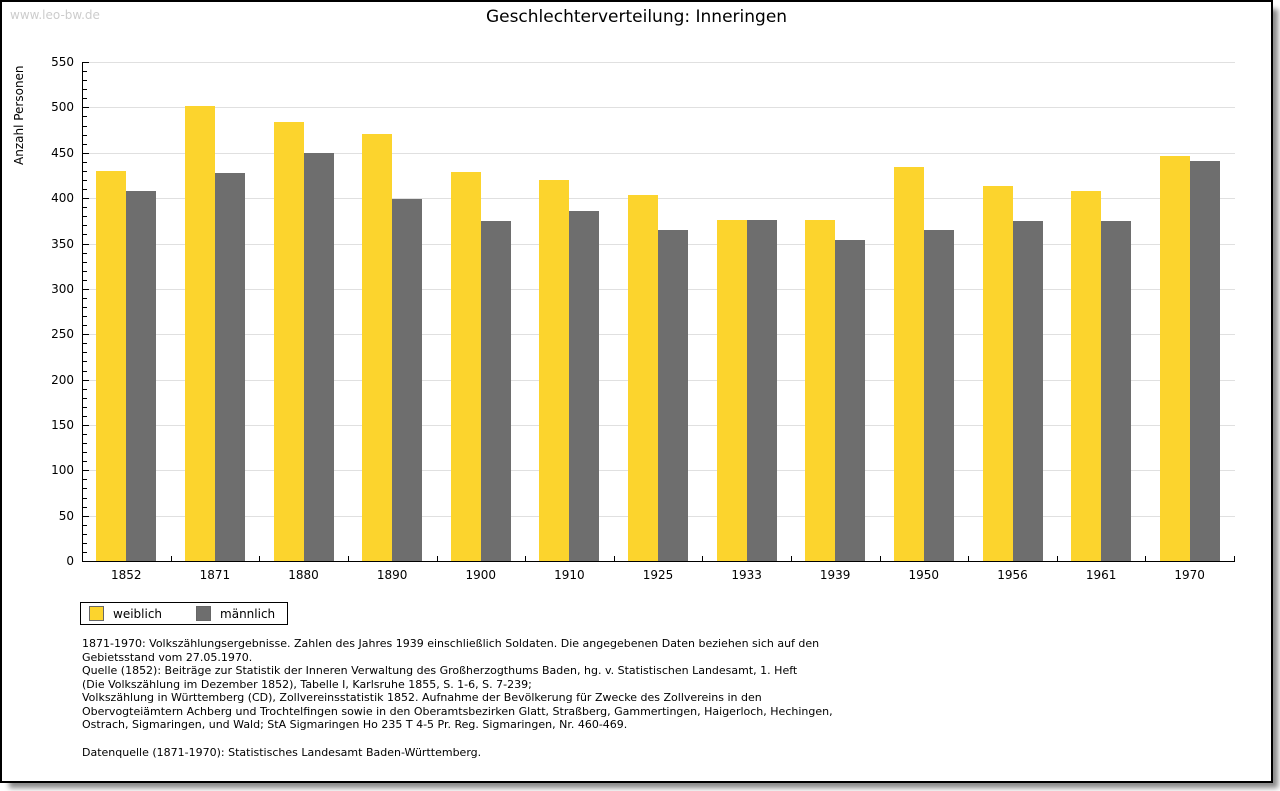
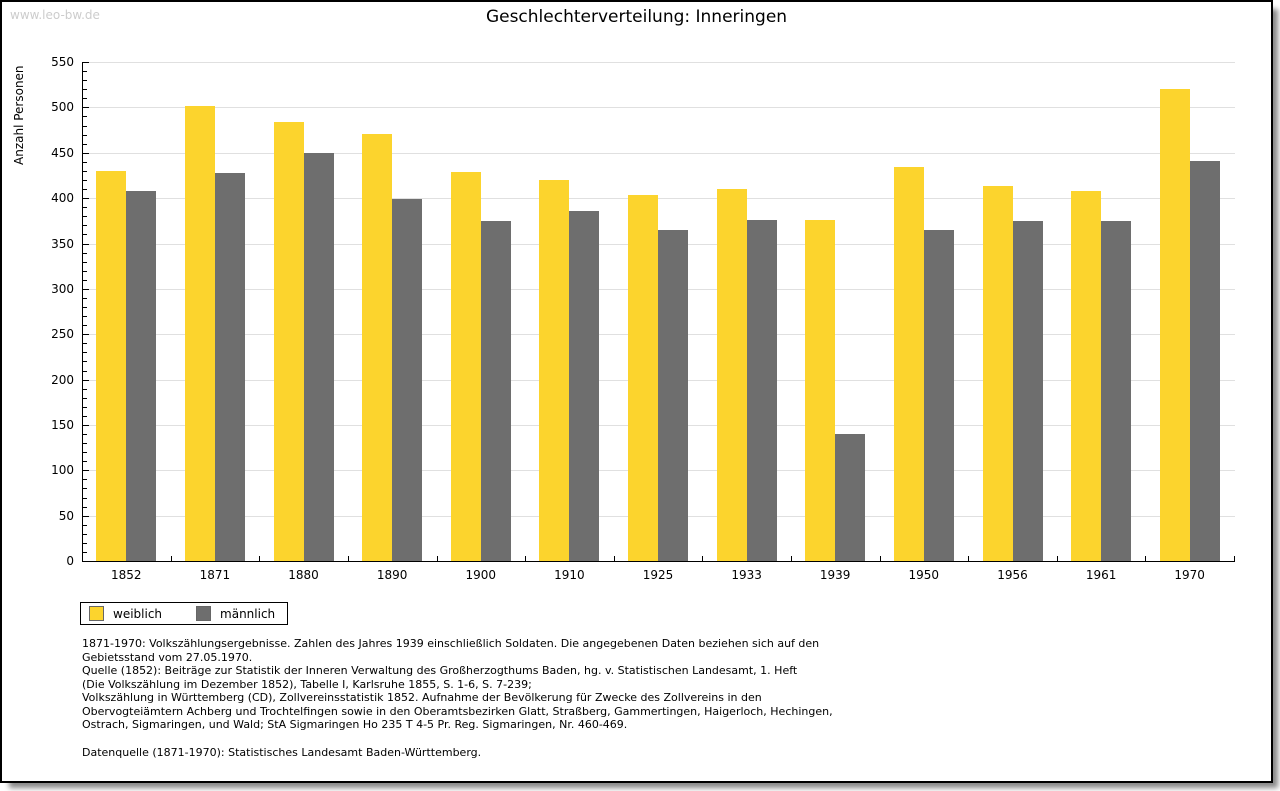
weiblich/1933: 380 -> 410
männlich/1939: 350 -> 140
weiblich/1970: 450 -> 520
